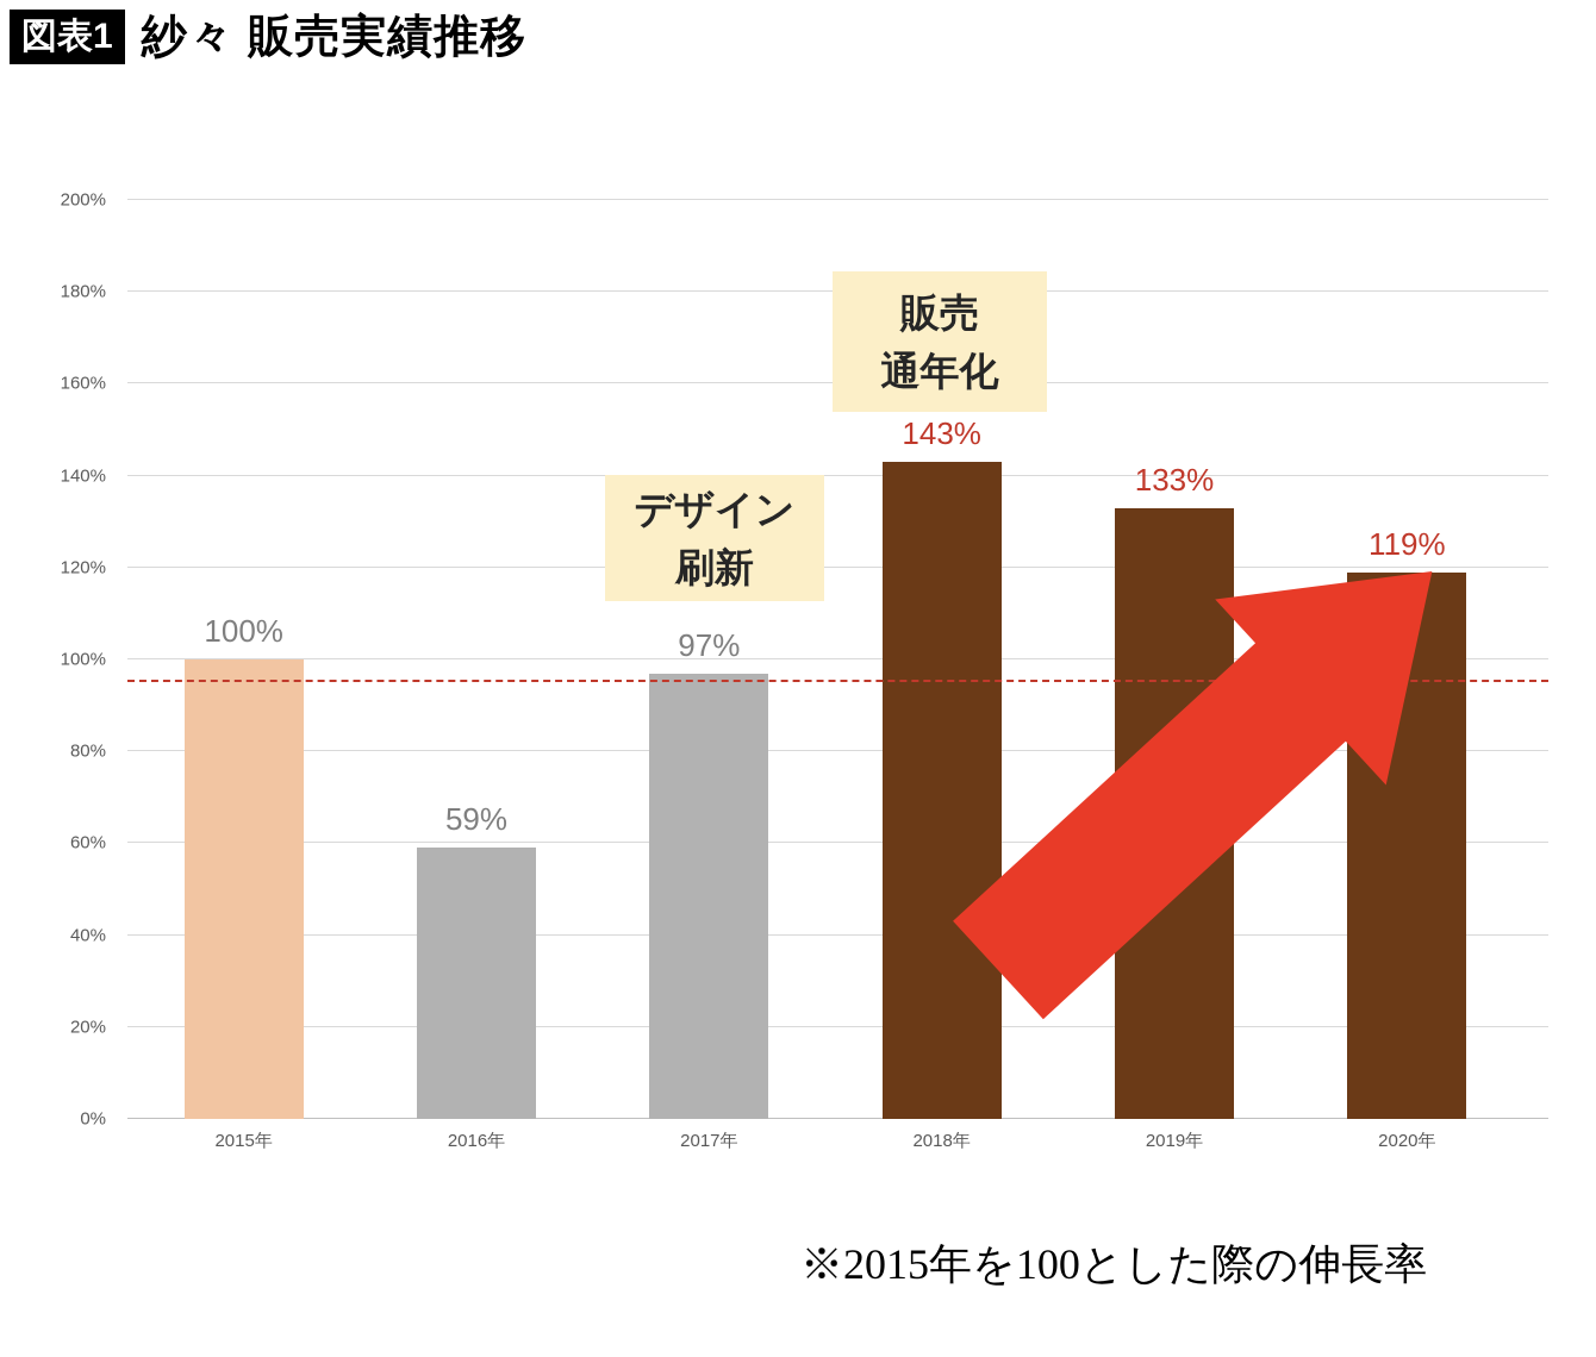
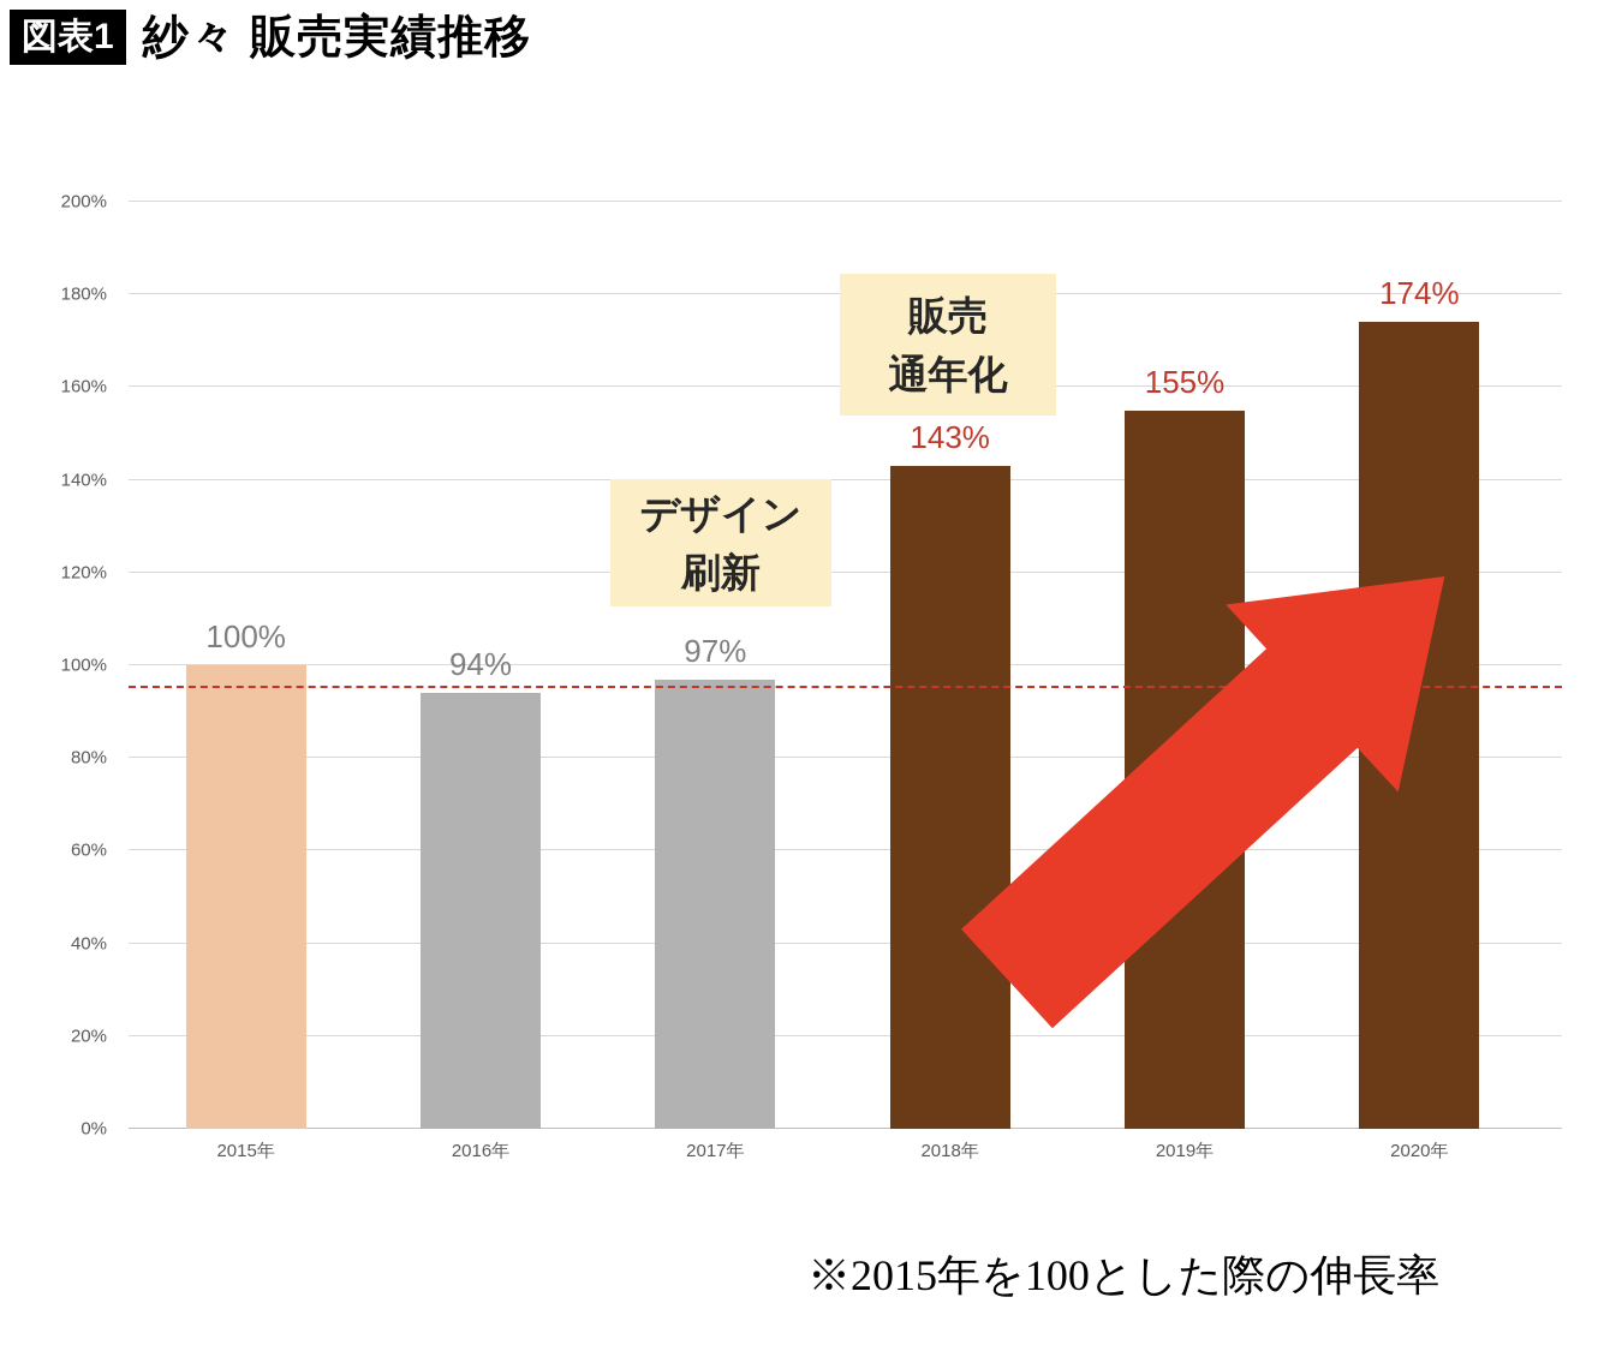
2016年: 59% -> 94%
2019年: 133% -> 155%
2020年: 119% -> 174%
